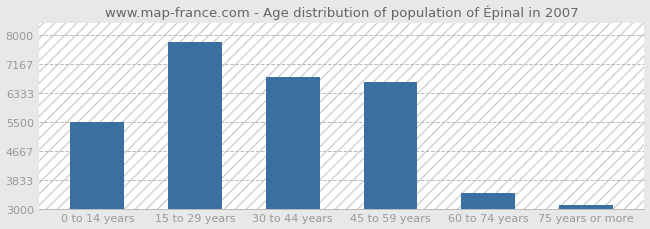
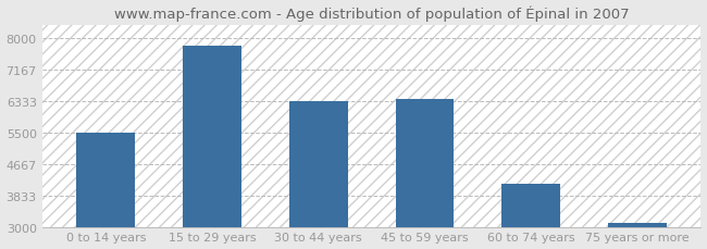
30 to 44 years: 6800 -> 6340
45 to 59 years: 6650 -> 6390
60 to 74 years: 3450 -> 4150
